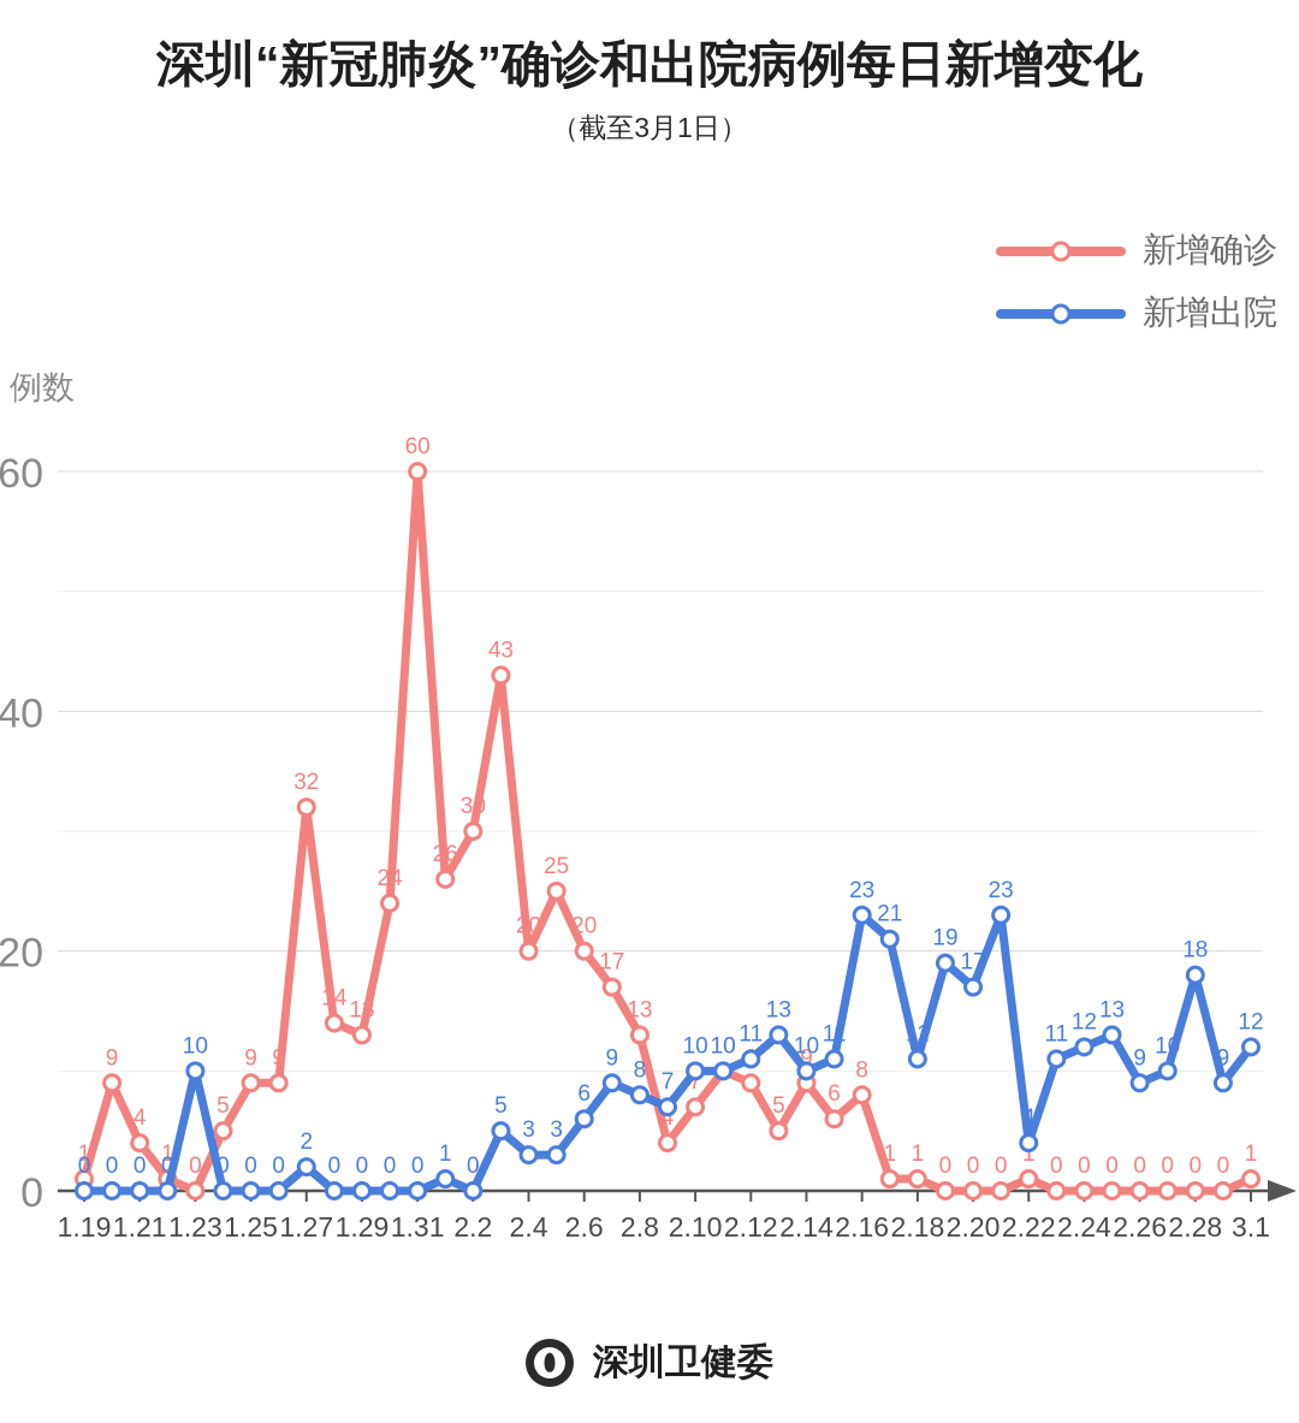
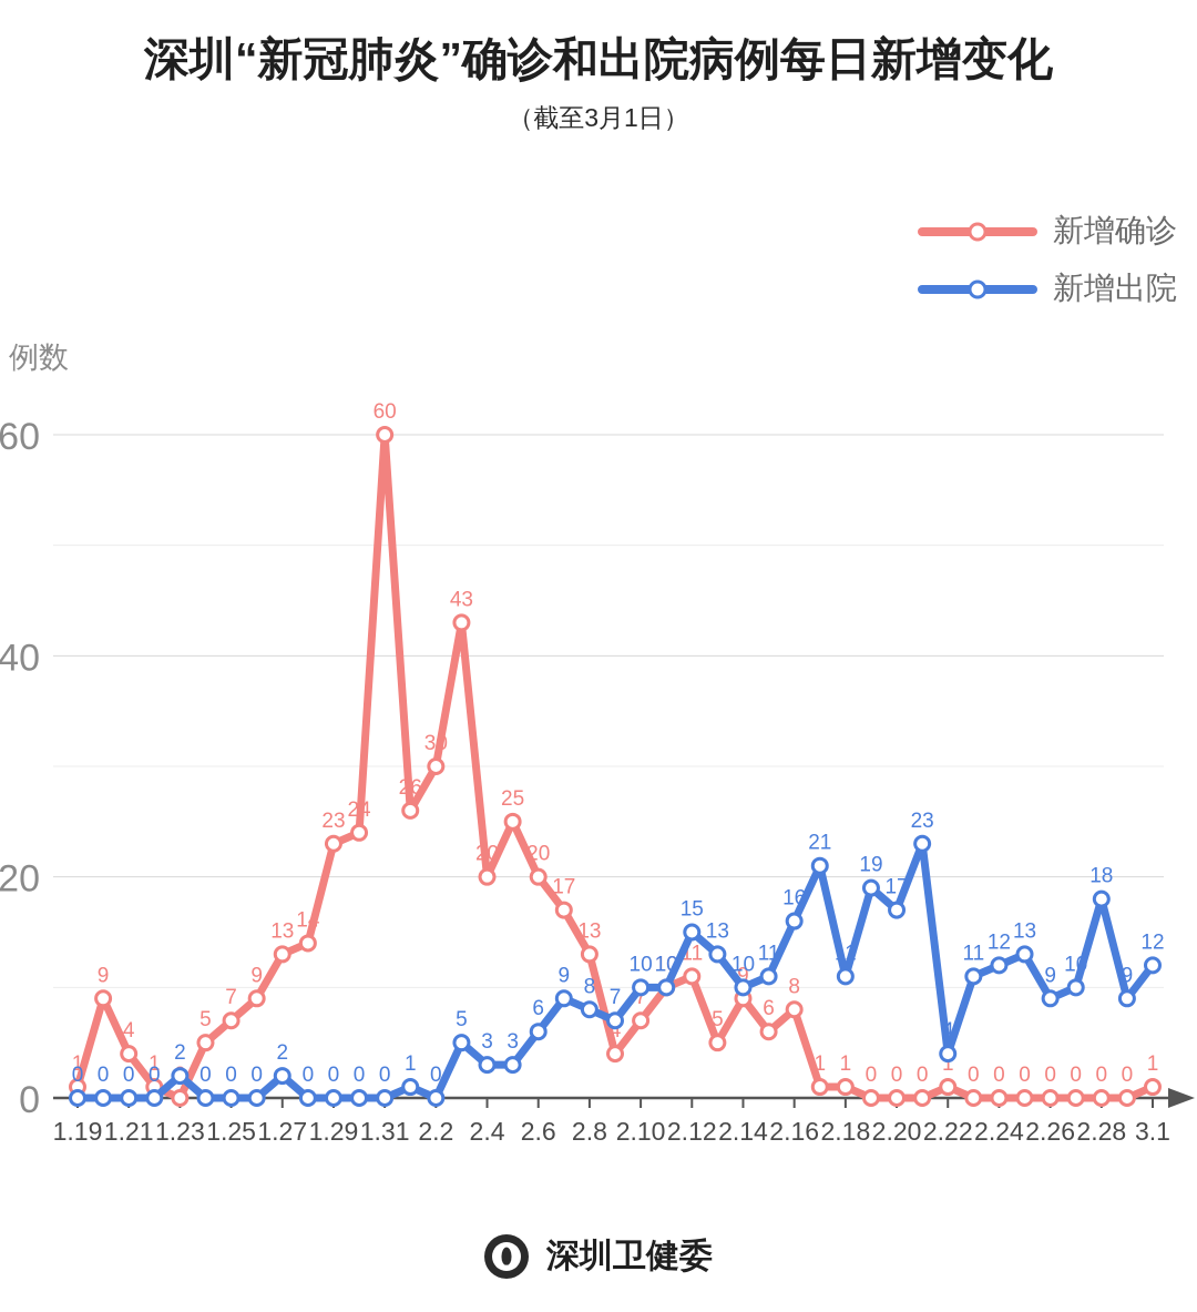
新增出院/1.23: 10 -> 2
新增确诊/1.25: 9 -> 7
新增确诊/1.27: 32 -> 13
新增确诊/1.29: 13 -> 23
新增确诊/2.12: 9 -> 11
新增出院/2.12: 11 -> 15
新增出院/2.16: 23 -> 16
